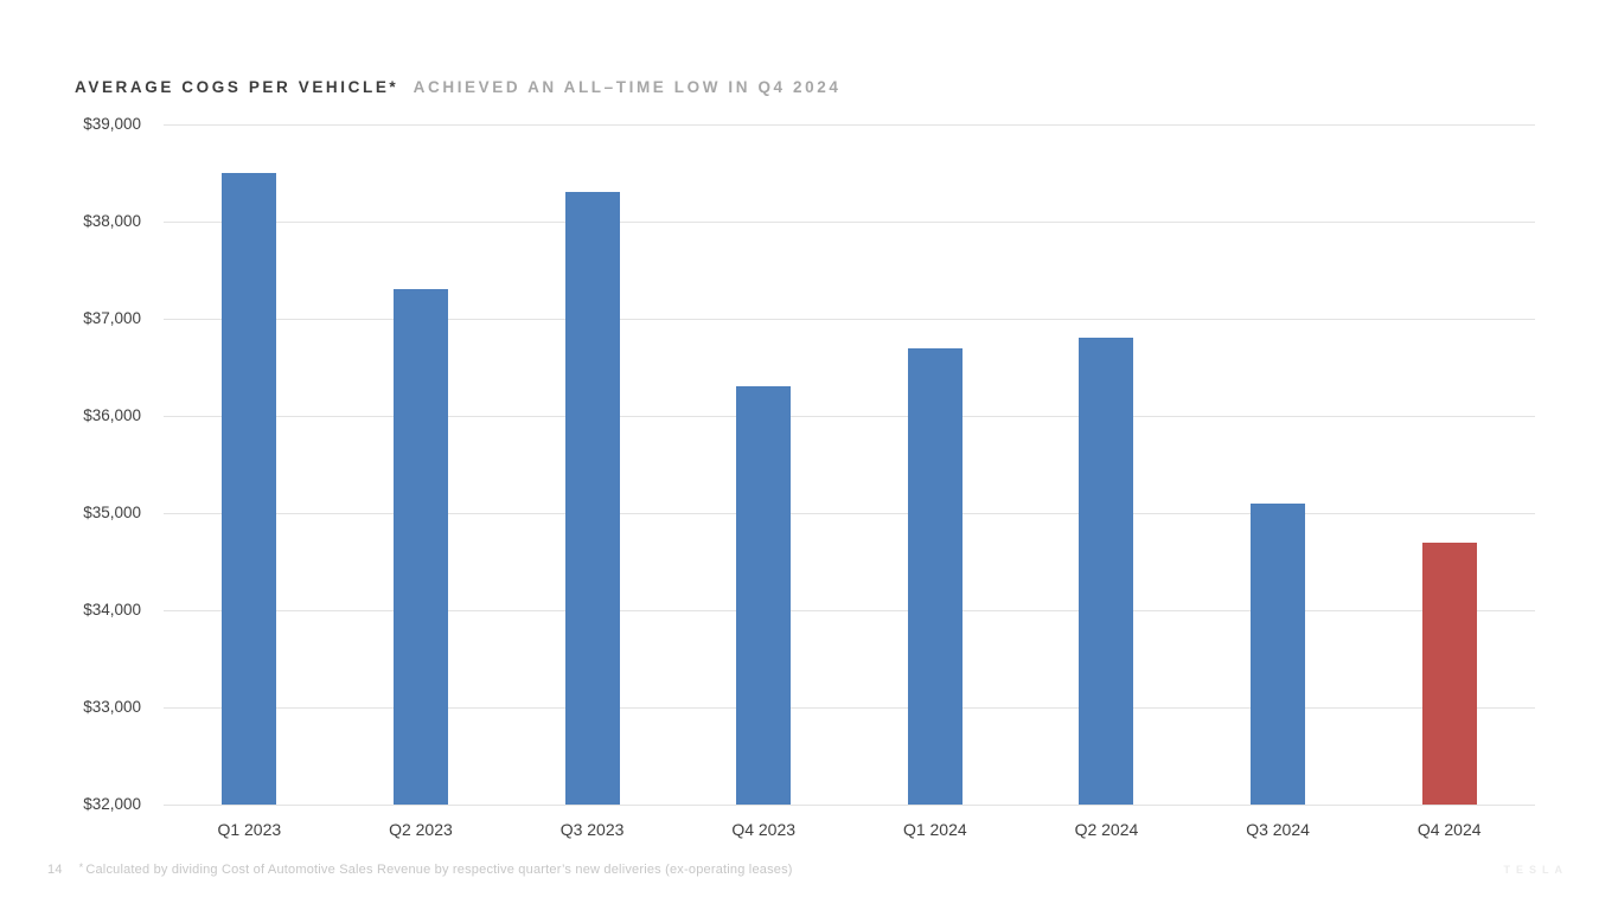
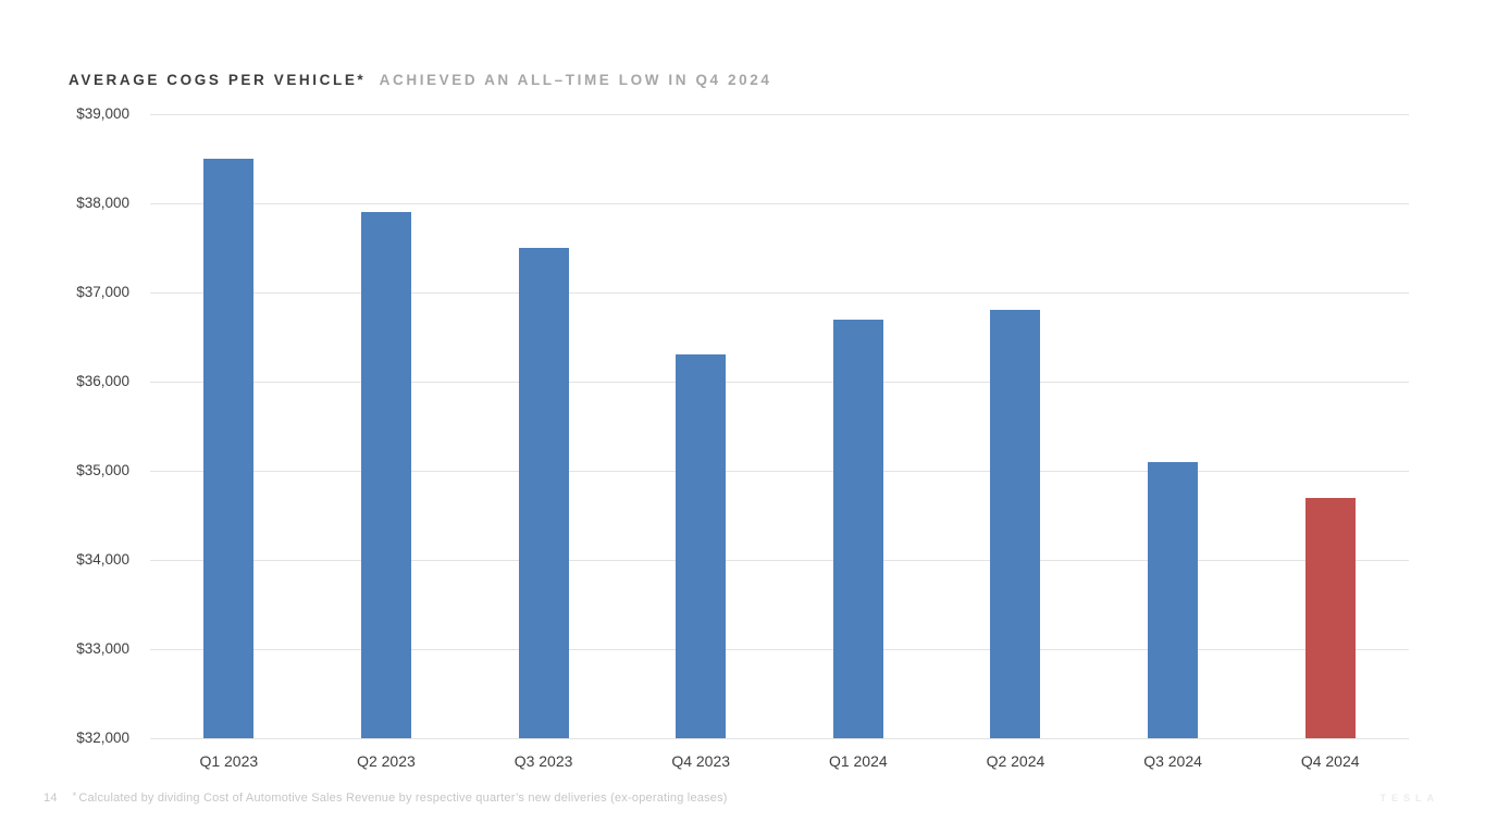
Q2 2023: $37300 -> $37900
Q3 2023: $38300 -> $37500
